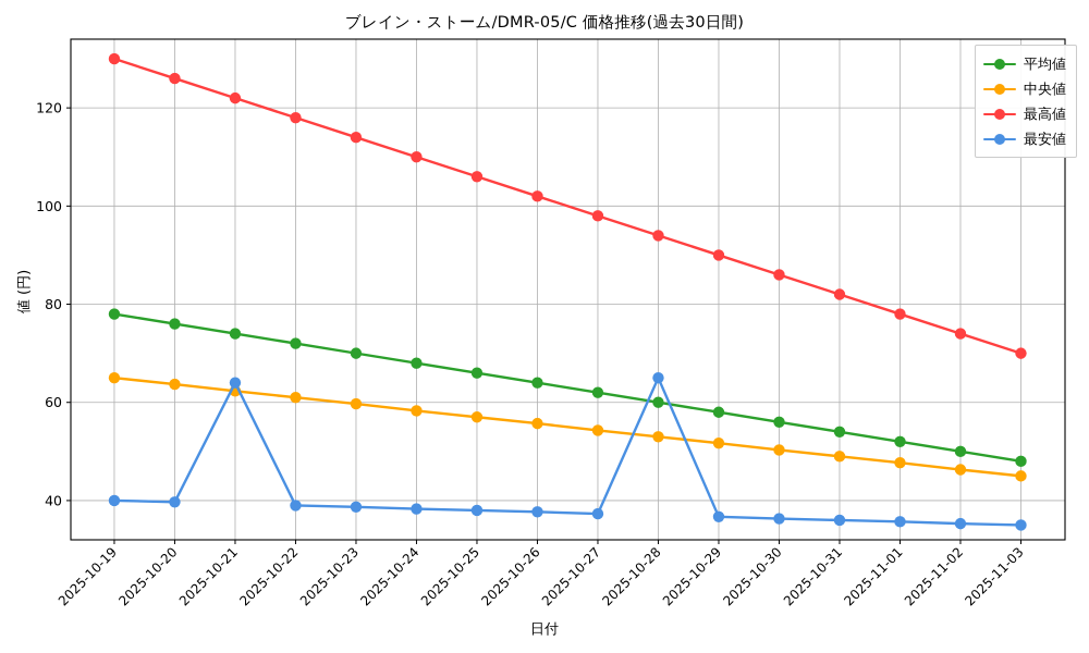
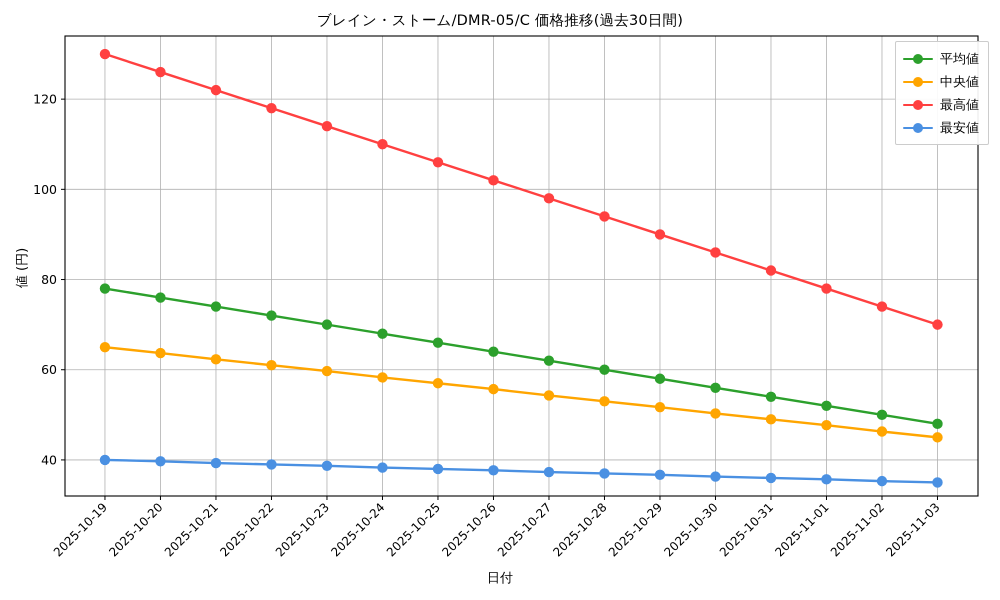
最安値/2025-10-21: 64 -> 39
最安値/2025-10-28: 65 -> 37
